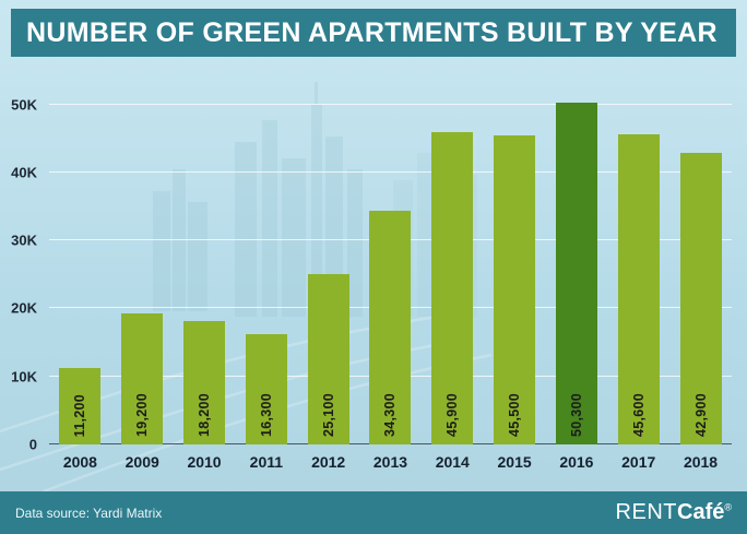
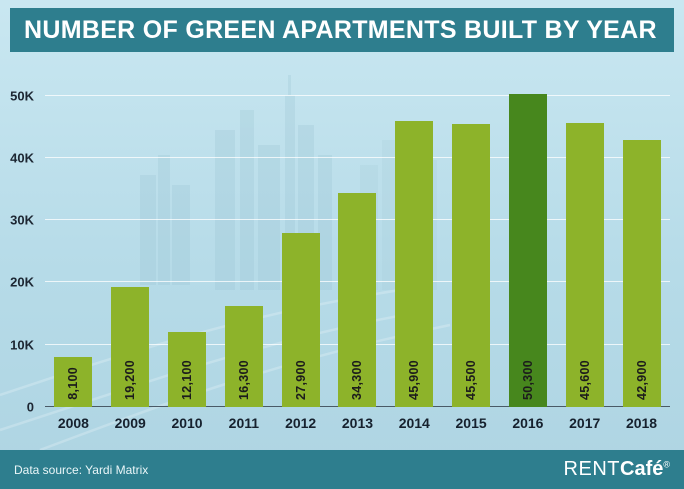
2008: 11,200 -> 8,100
2010: 18,200 -> 12,100
2012: 25,100 -> 27,900
